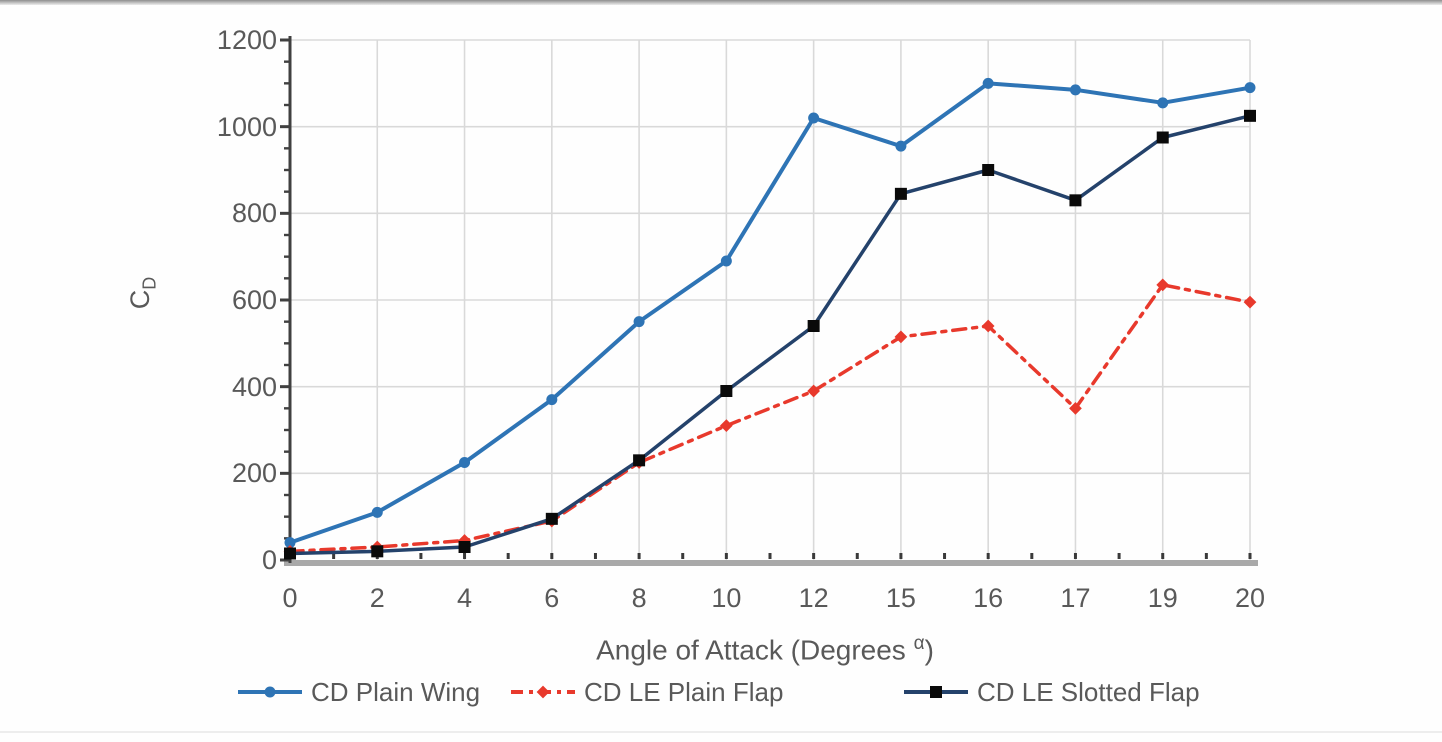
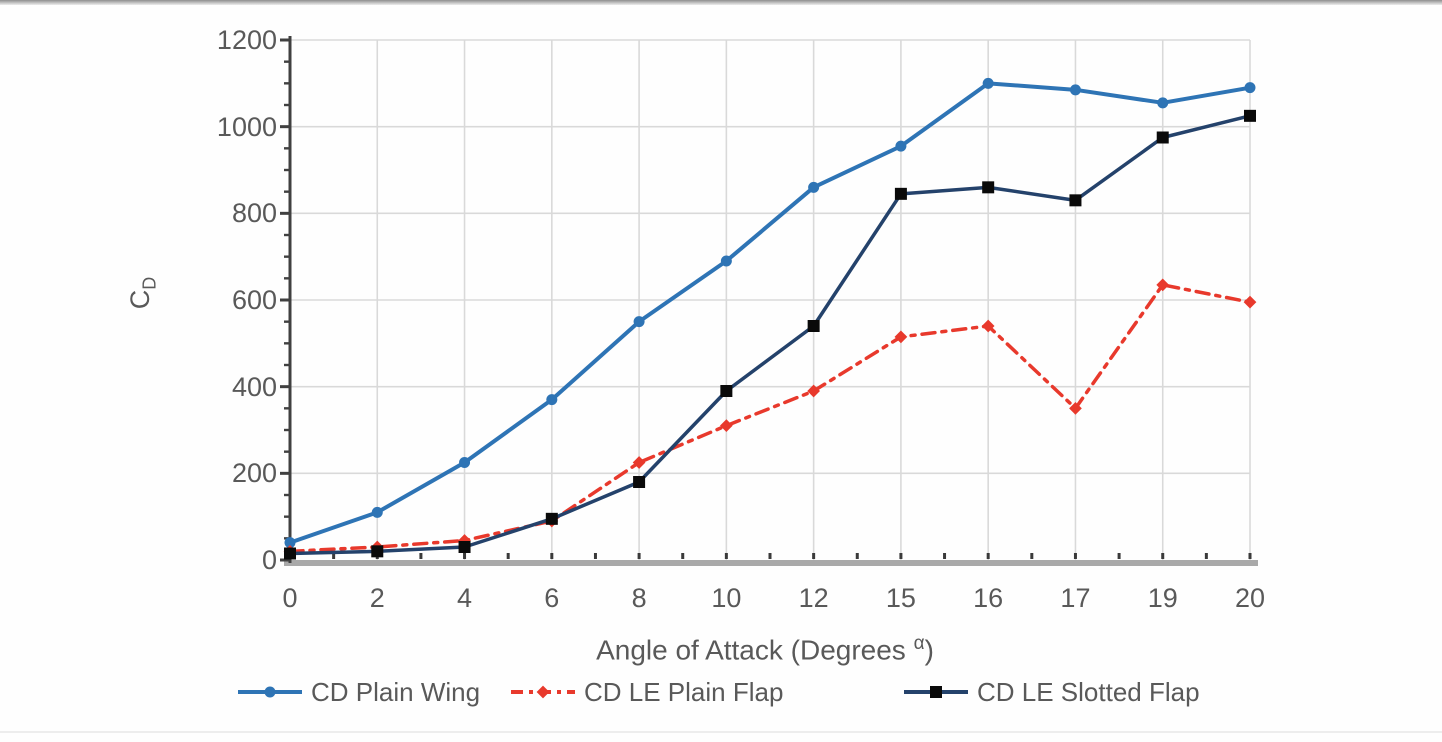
CD LE Slotted Flap/8: 230 -> 180
CD Plain Wing/12: 1020 -> 860
CD LE Slotted Flap/16: 900 -> 860
